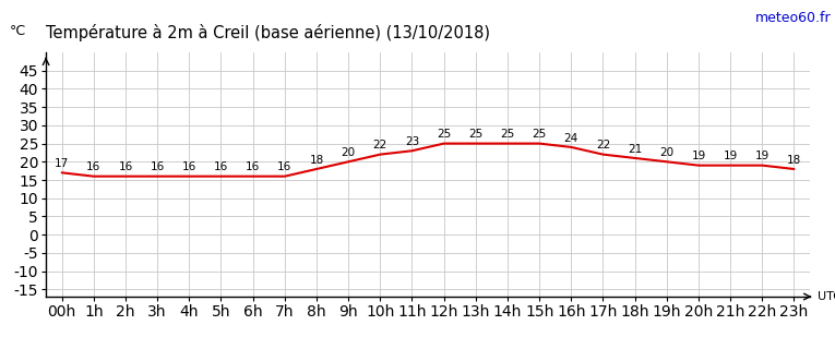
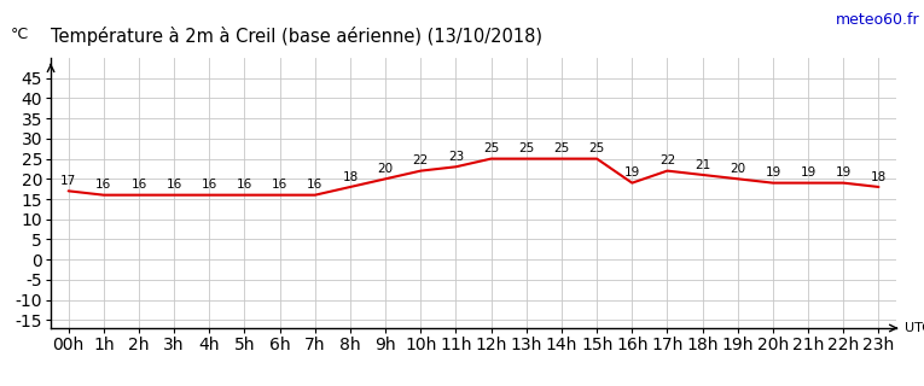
16h: 24 -> 19
